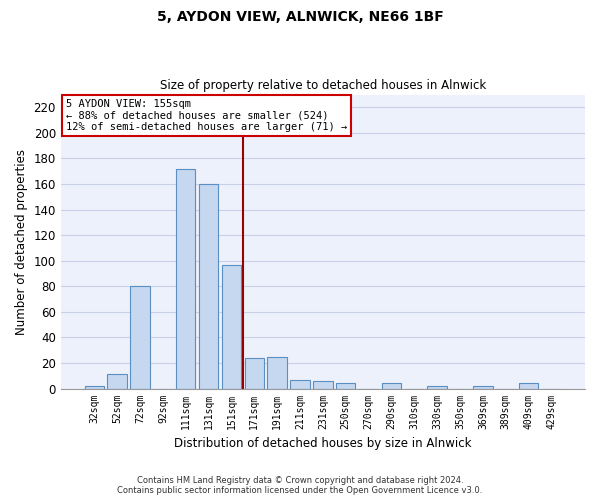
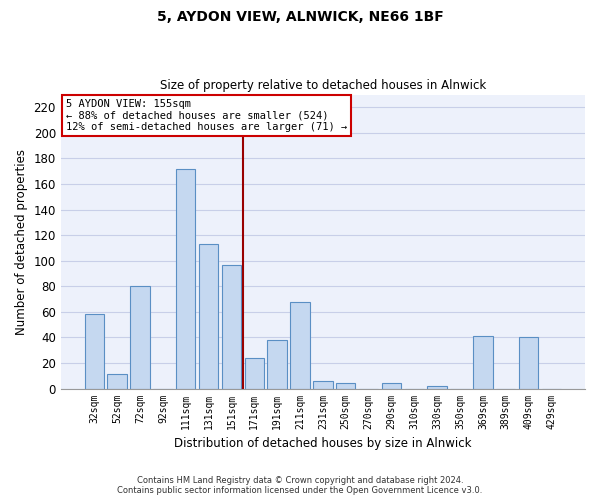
32sqm: 2 -> 58
131sqm: 160 -> 113
191sqm: 25 -> 38
211sqm: 7 -> 68
369sqm: 2 -> 41
409sqm: 4 -> 40
